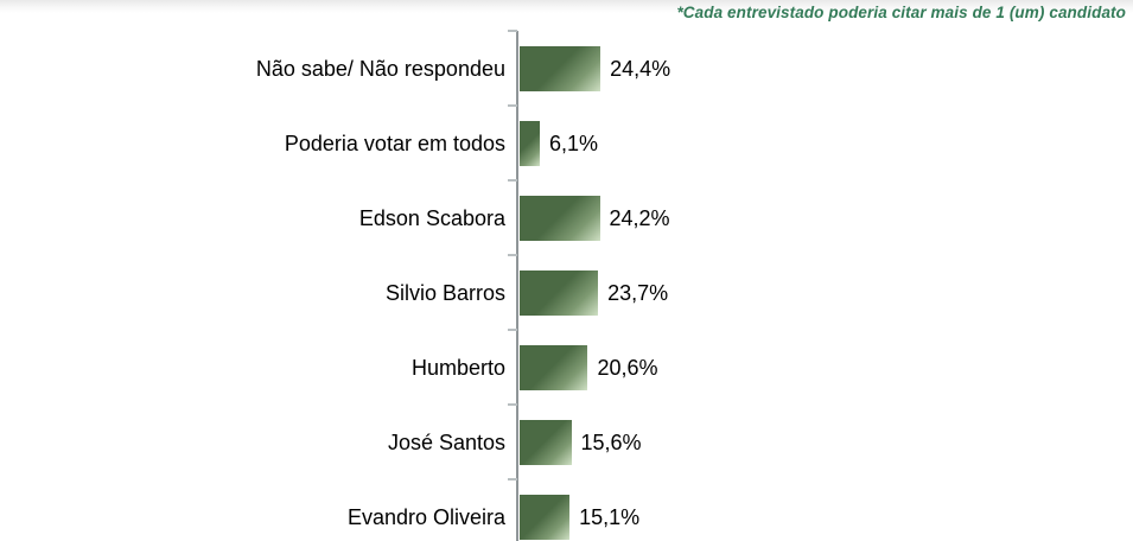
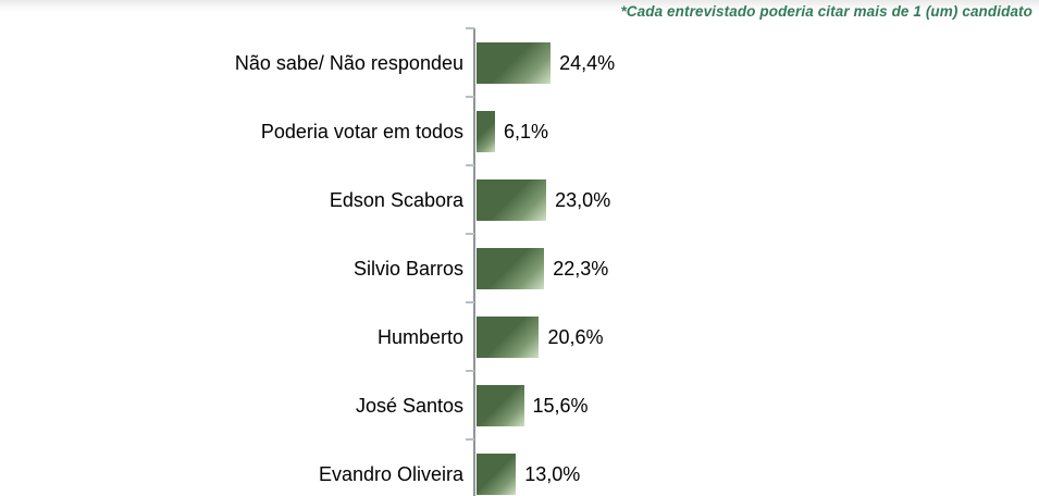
Edson Scabora: 24,2% -> 23,0%
Silvio Barros: 23,7% -> 22,3%
Evandro Oliveira: 15,1% -> 13,0%
